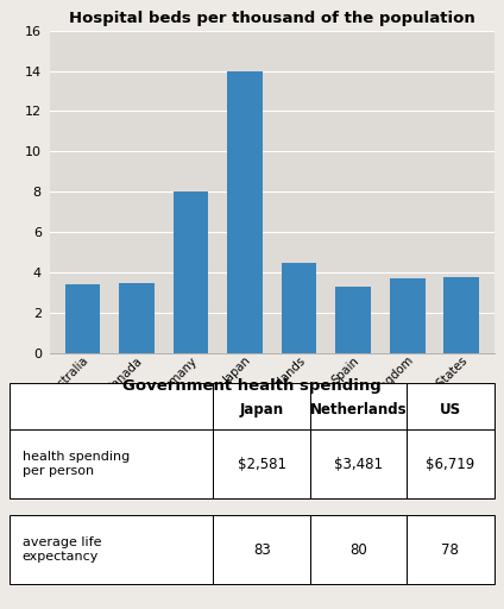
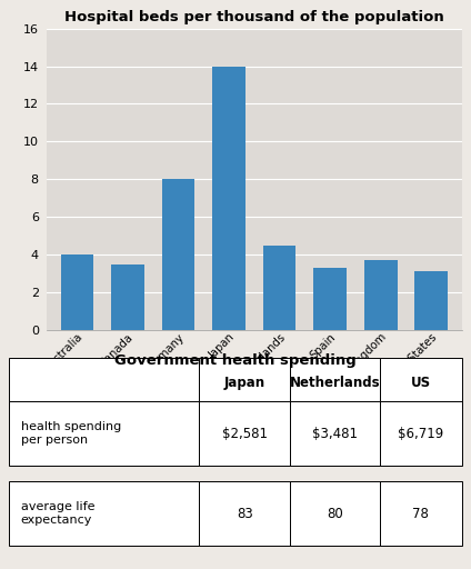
Australia: 3.4 -> 4.0
United States: 3.8 -> 3.1
